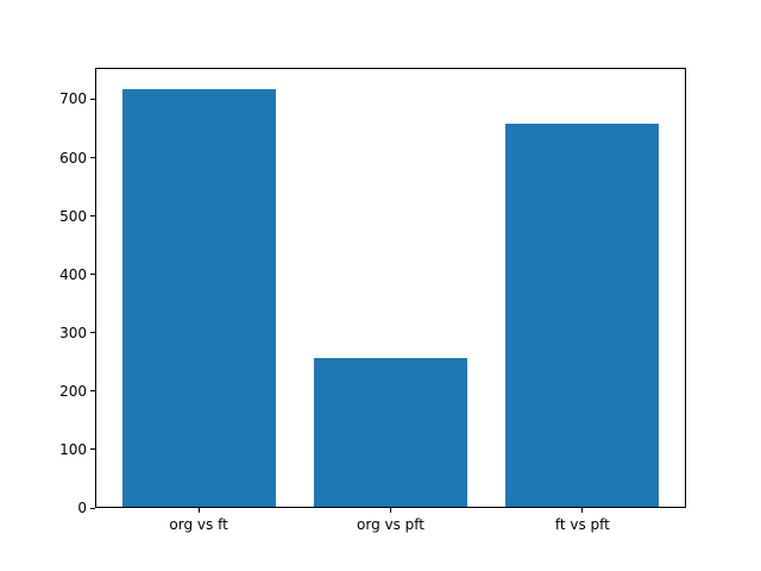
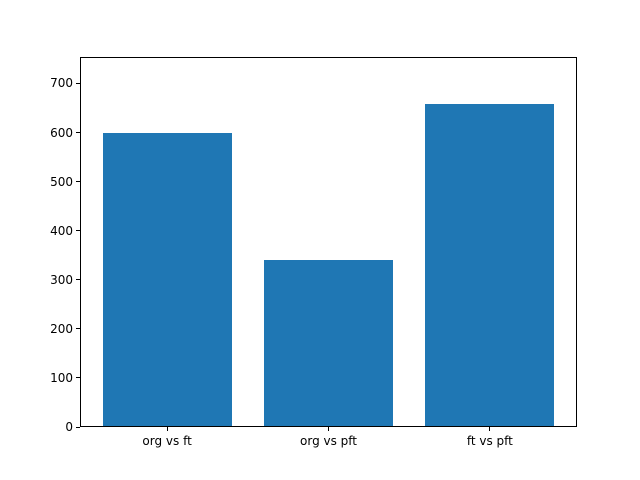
org vs ft: 720 -> 600
org vs pft: 260 -> 340
